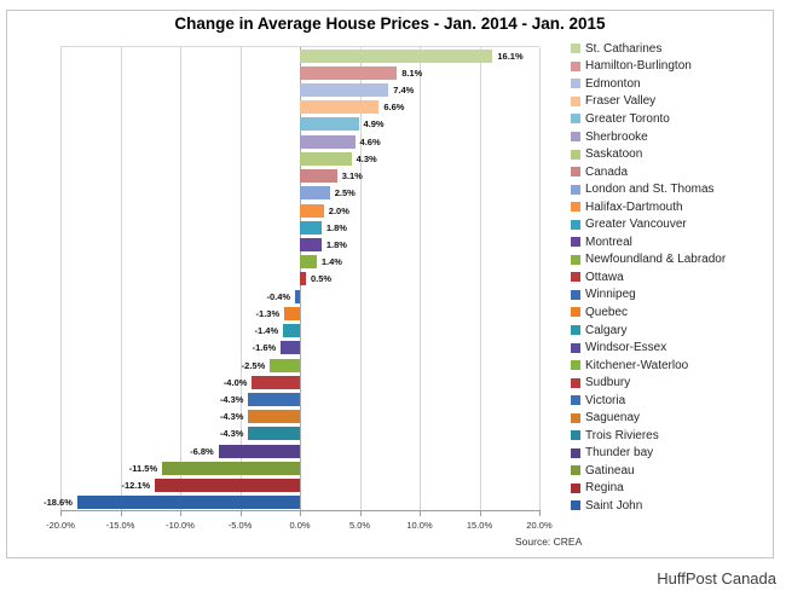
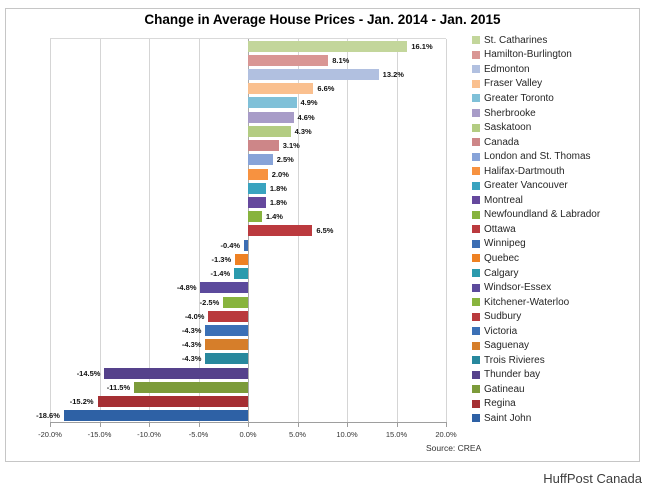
Edmonton: 7.4% -> 13.2%
Ottawa: 0.5% -> 6.5%
Windsor-Essex: -1.6% -> -4.8%
Thunder bay: -6.8% -> -14.5%
Regina: -12.1% -> -15.2%
